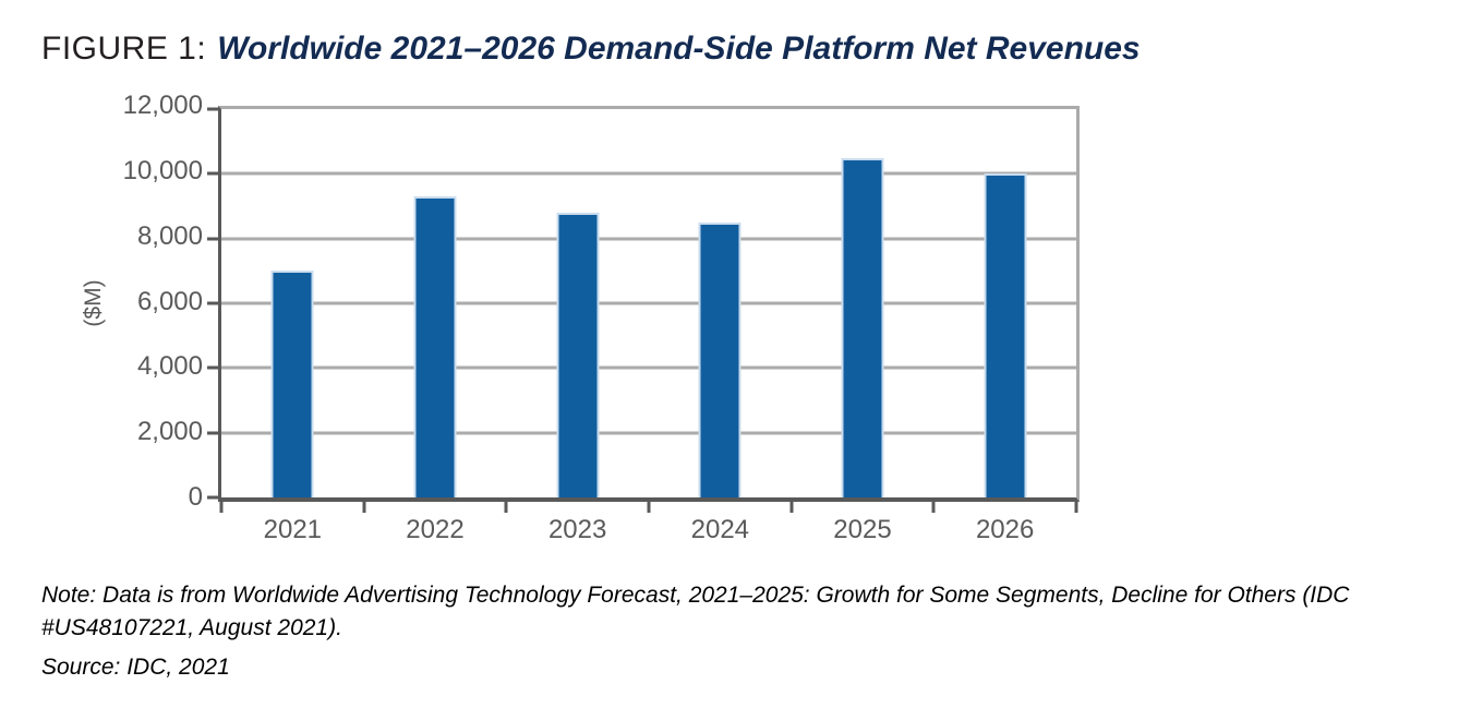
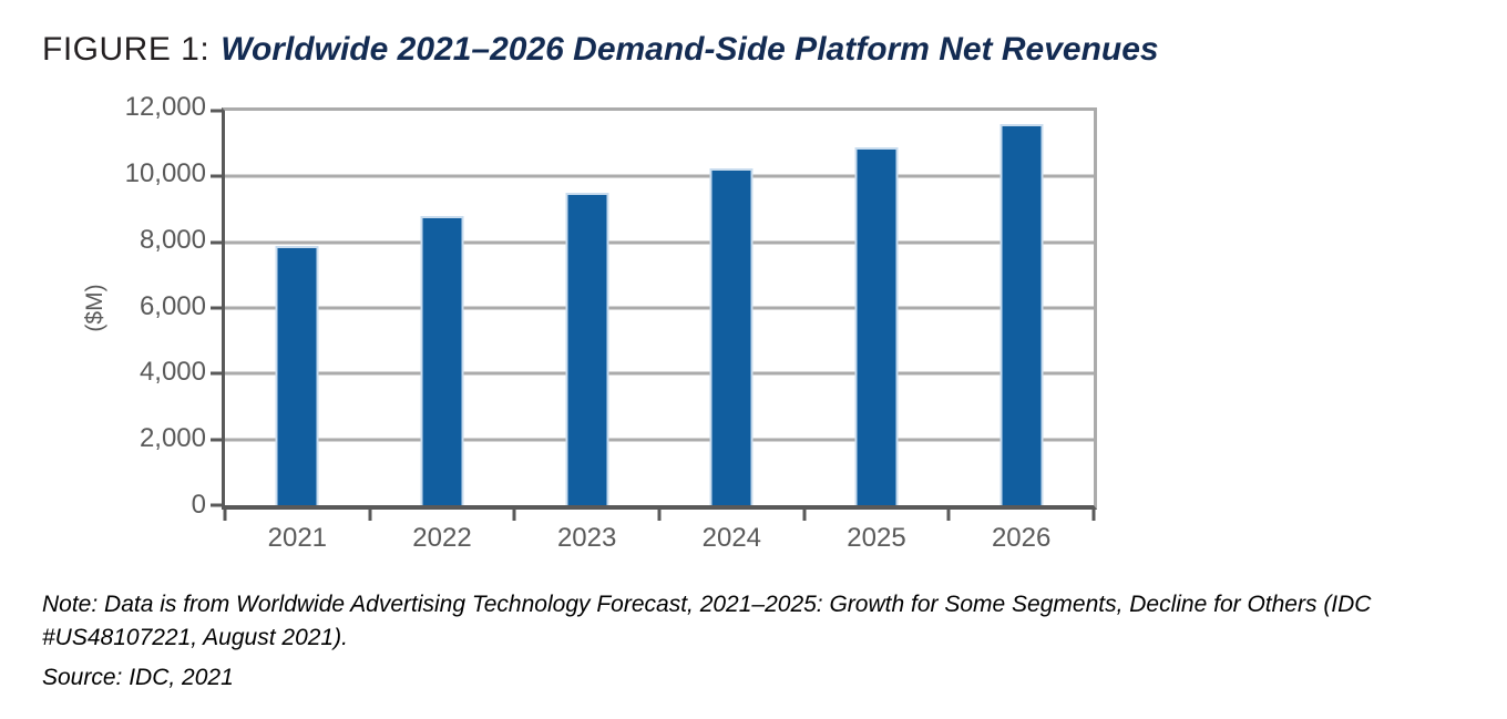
2021: 7000 -> 7900
2022: 9300 -> 8800
2023: 8800 -> 9500
2024: 8500 -> 10200
2025: 10500 -> 10900
2026: 10000 -> 11600
